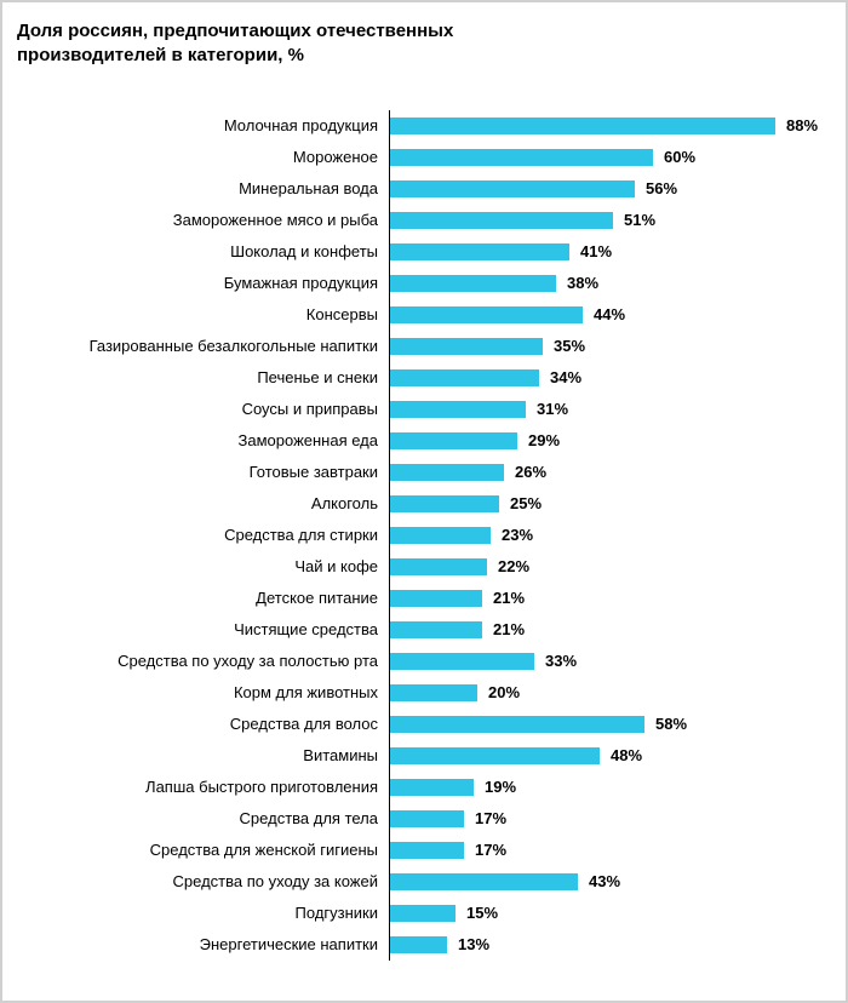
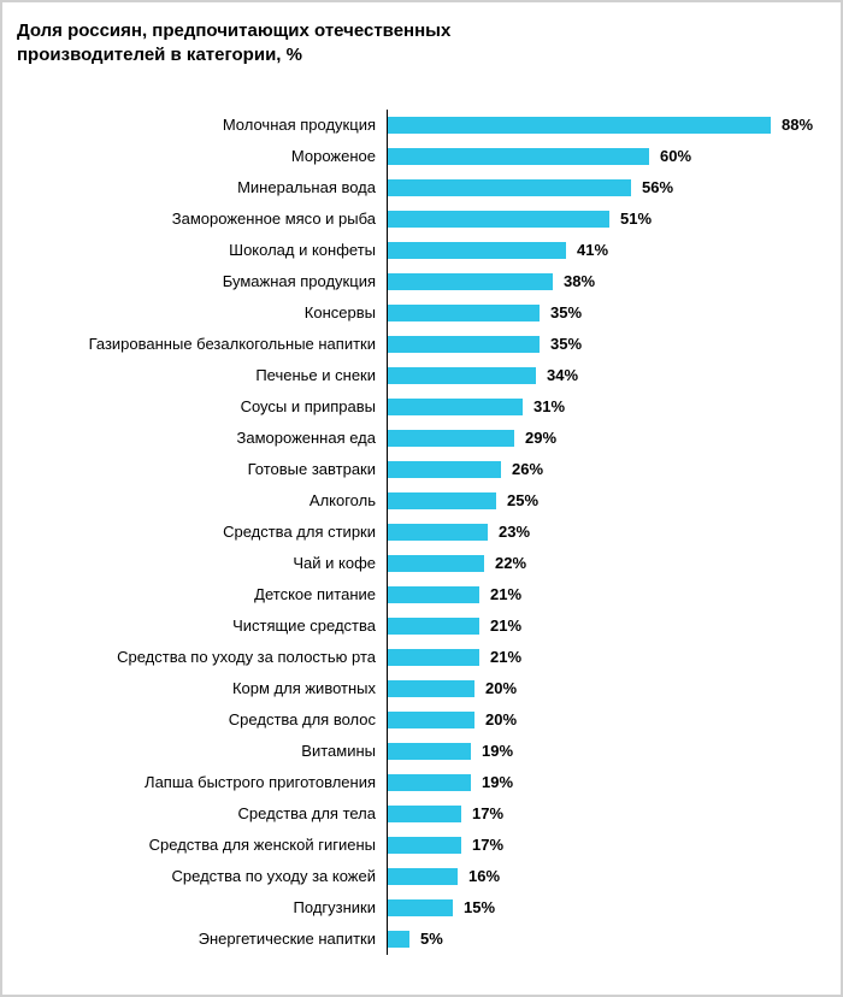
Консервы: 44% -> 35%
Средства по уходу за полостью рта: 33% -> 21%
Средства для волос: 58% -> 20%
Витамины: 48% -> 19%
Средства по уходу за кожей: 43% -> 16%
Энергетические напитки: 13% -> 5%
